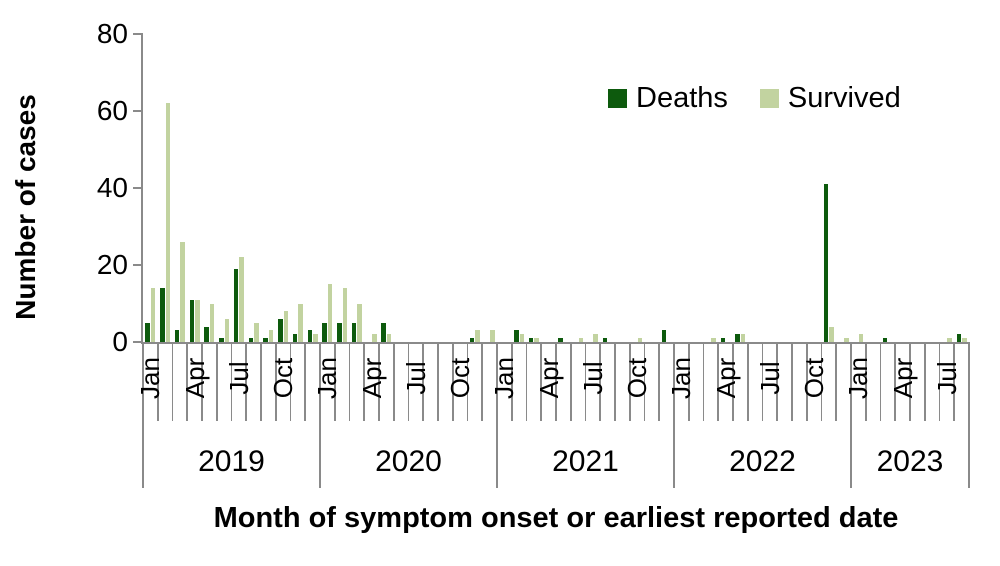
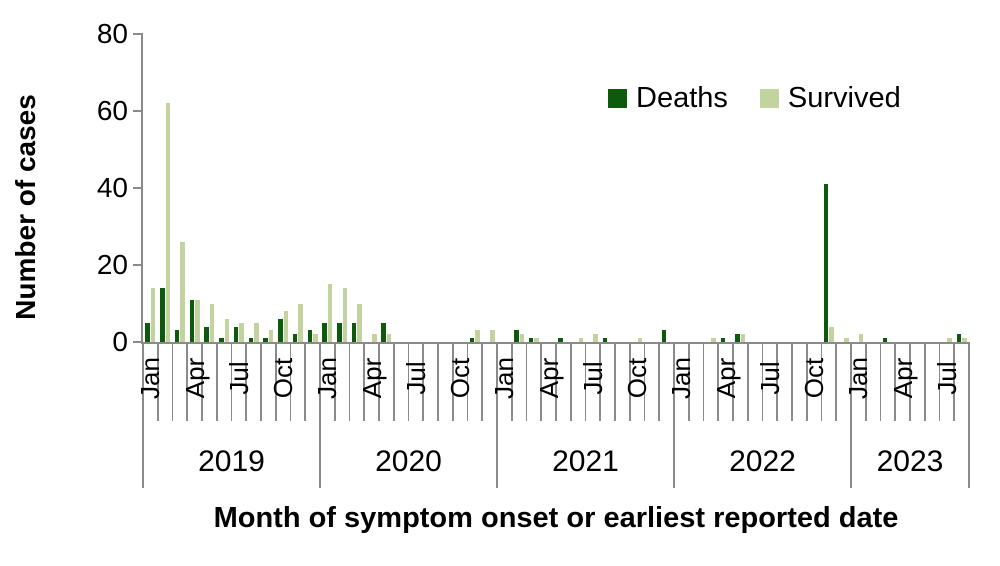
Deaths/Jul 2019: 19 -> 4
Survived/Jul 2019: 22 -> 5
